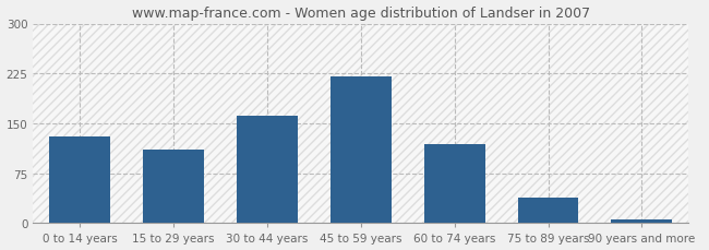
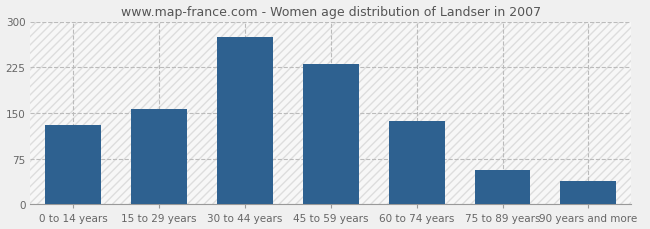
15 to 29 years: 110 -> 156
30 to 44 years: 162 -> 274
45 to 59 years: 220 -> 230
60 to 74 years: 118 -> 136
75 to 89 years: 38 -> 56
90 years and more: 5 -> 38
